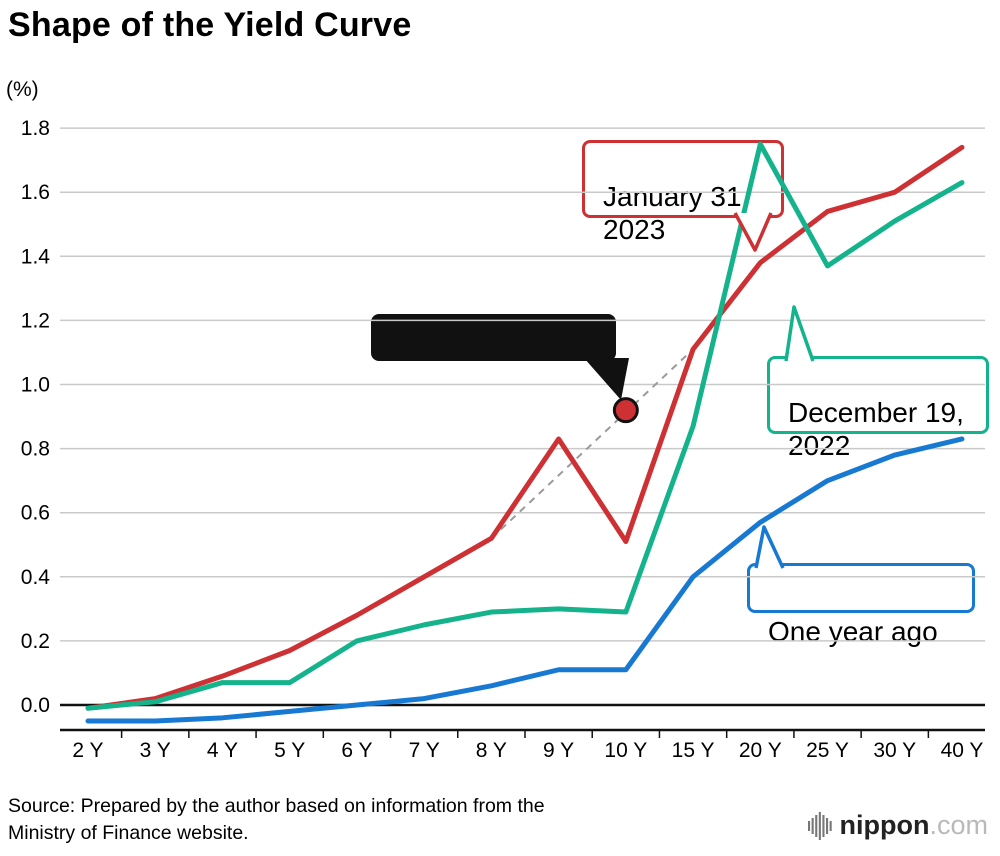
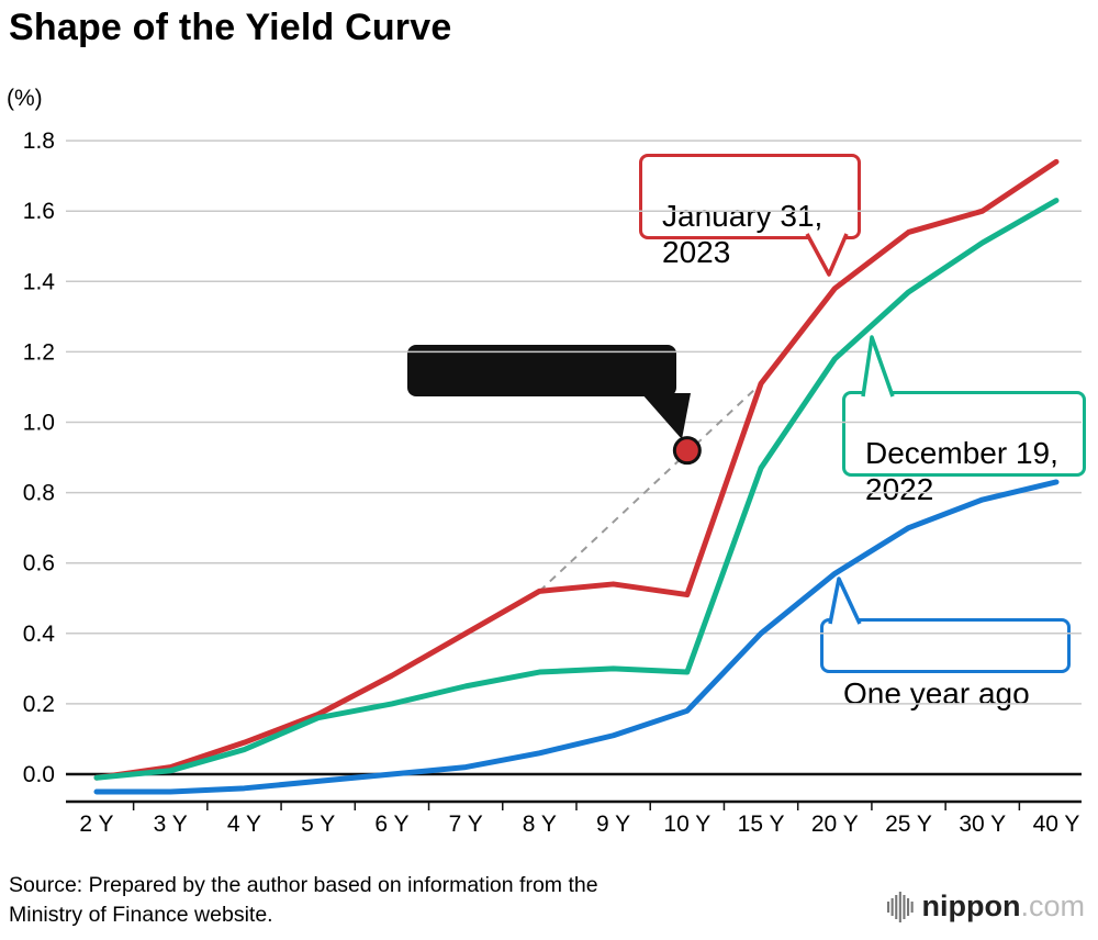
December 19, 2022/5 Y: 0.07 -> 0.16
January 31, 2023/9 Y: 0.83 -> 0.54
One year ago/10 Y: 0.11 -> 0.18
December 19, 2022/20 Y: 1.75 -> 1.18
